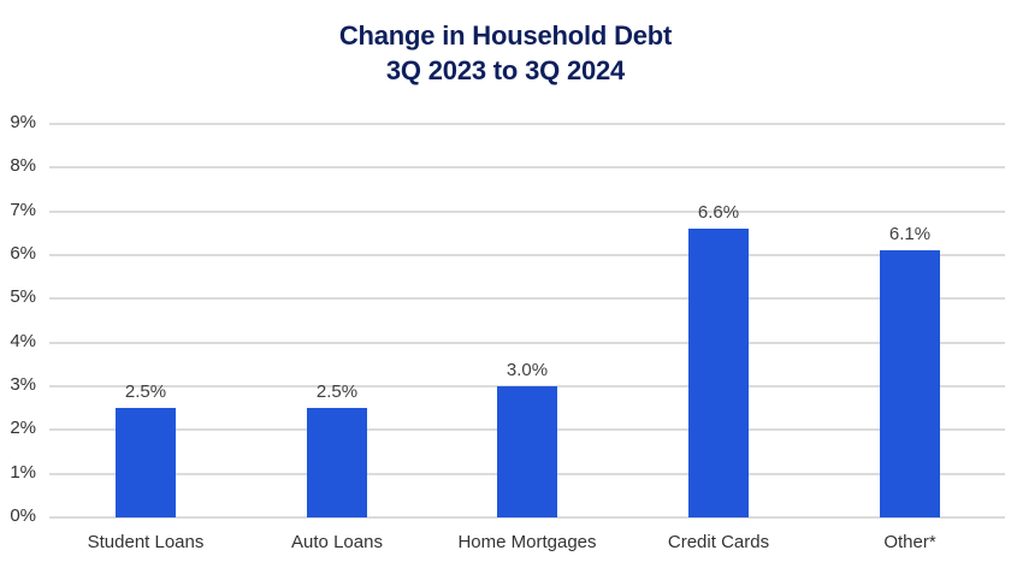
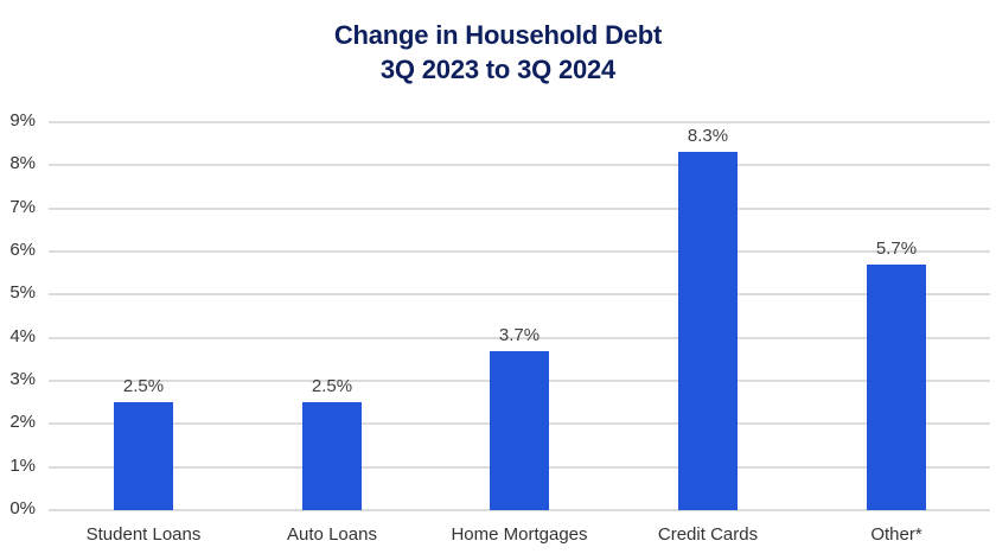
Home Mortgages: 3.0% -> 3.7%
Credit Cards: 6.6% -> 8.3%
Other*: 6.1% -> 5.7%
